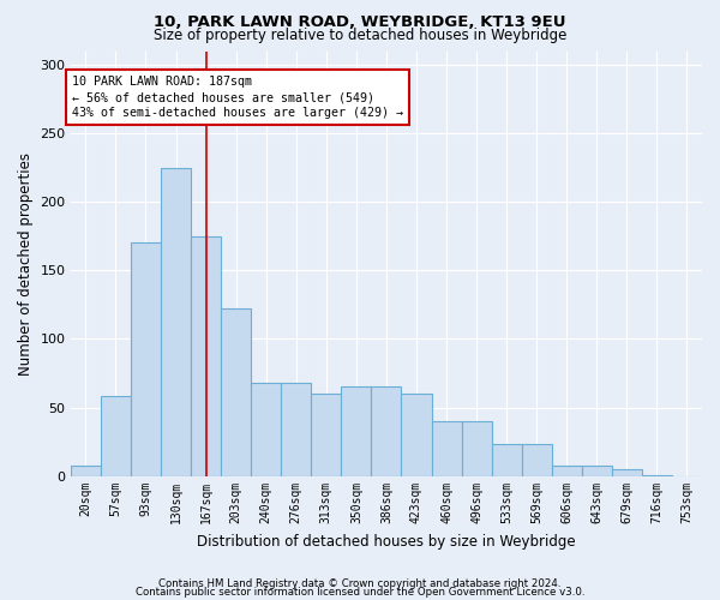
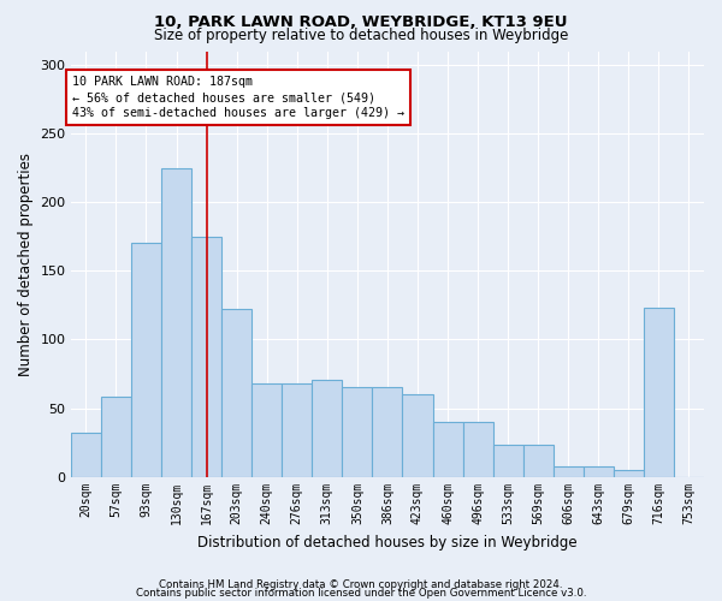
20sqm: 8 -> 32
313sqm: 60 -> 71
716sqm: 1 -> 123
